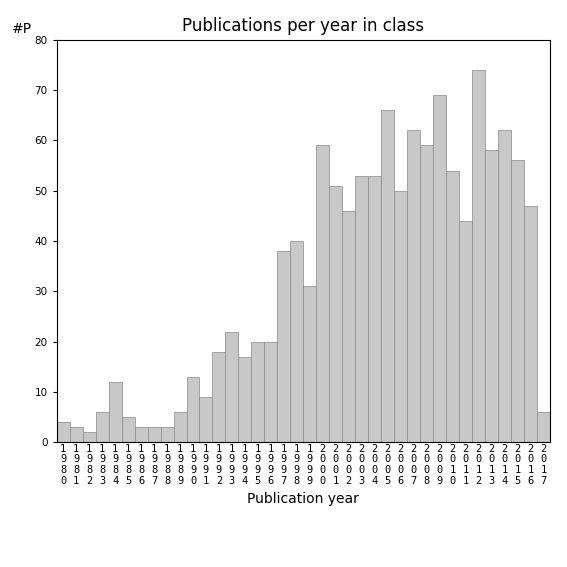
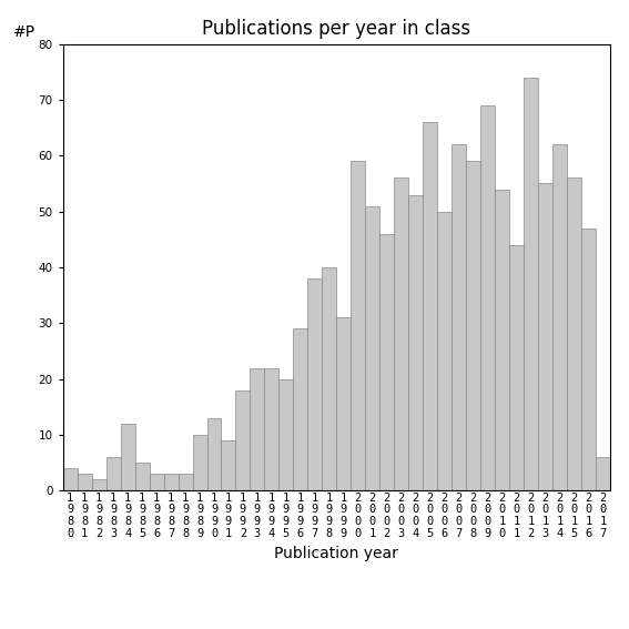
1 9 8 9: 6 -> 10
1 9 9 4: 17 -> 22
1 9 9 6: 20 -> 29
2 0 0 3: 53 -> 56
2 0 1 3: 58 -> 55
